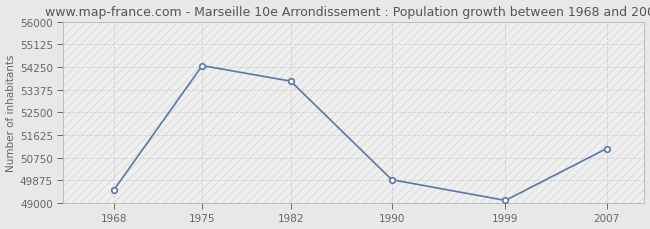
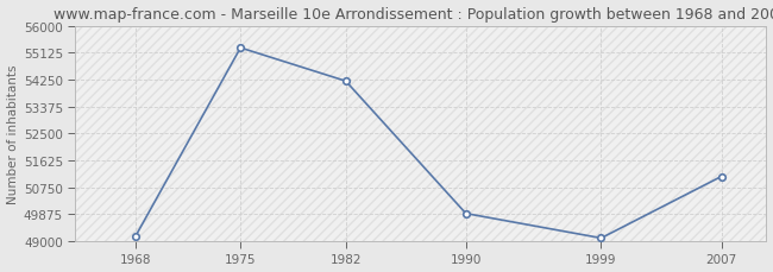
1968: 49500 -> 49150
1975: 54300 -> 55280
1982: 53700 -> 54200
